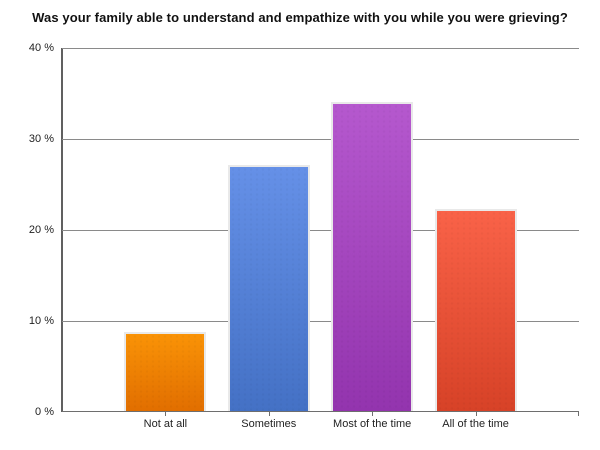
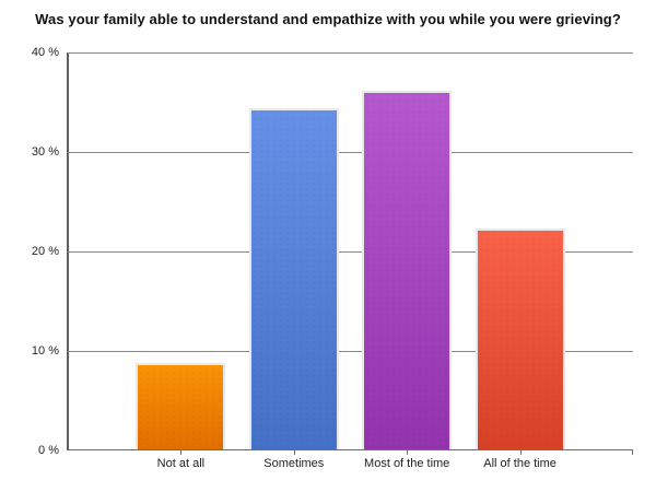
Sometimes: 27% -> 34%
Most of the time: 34% -> 36%
